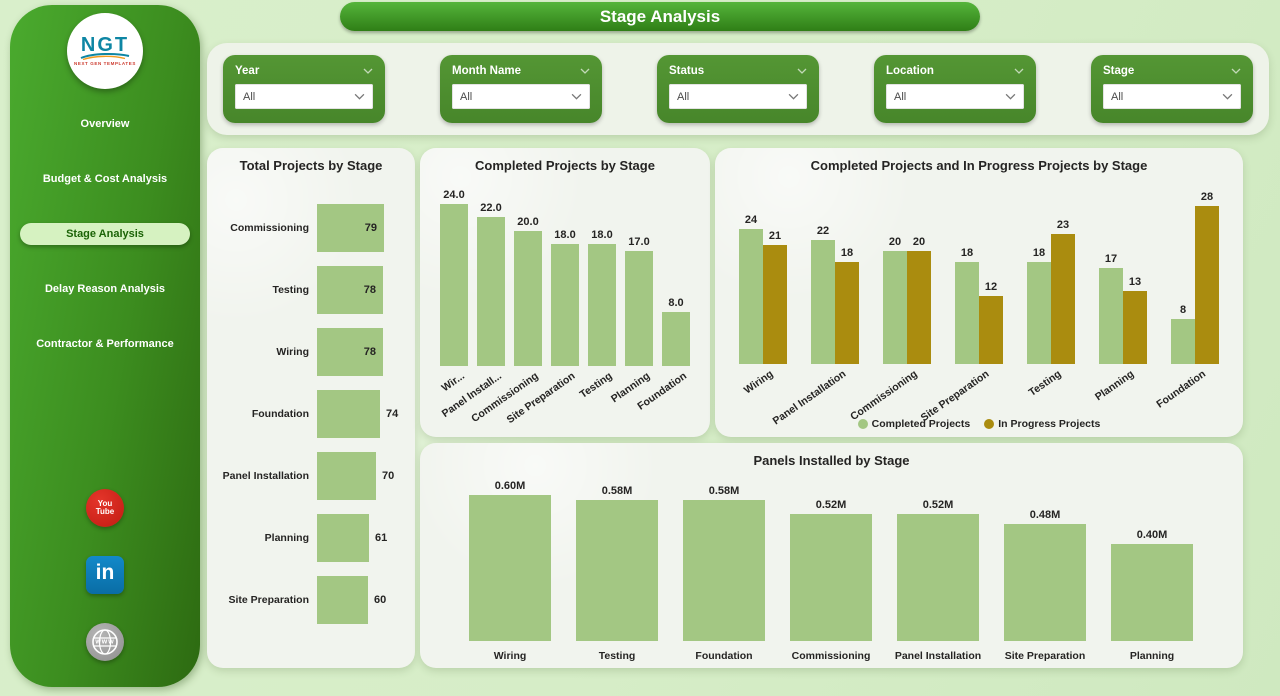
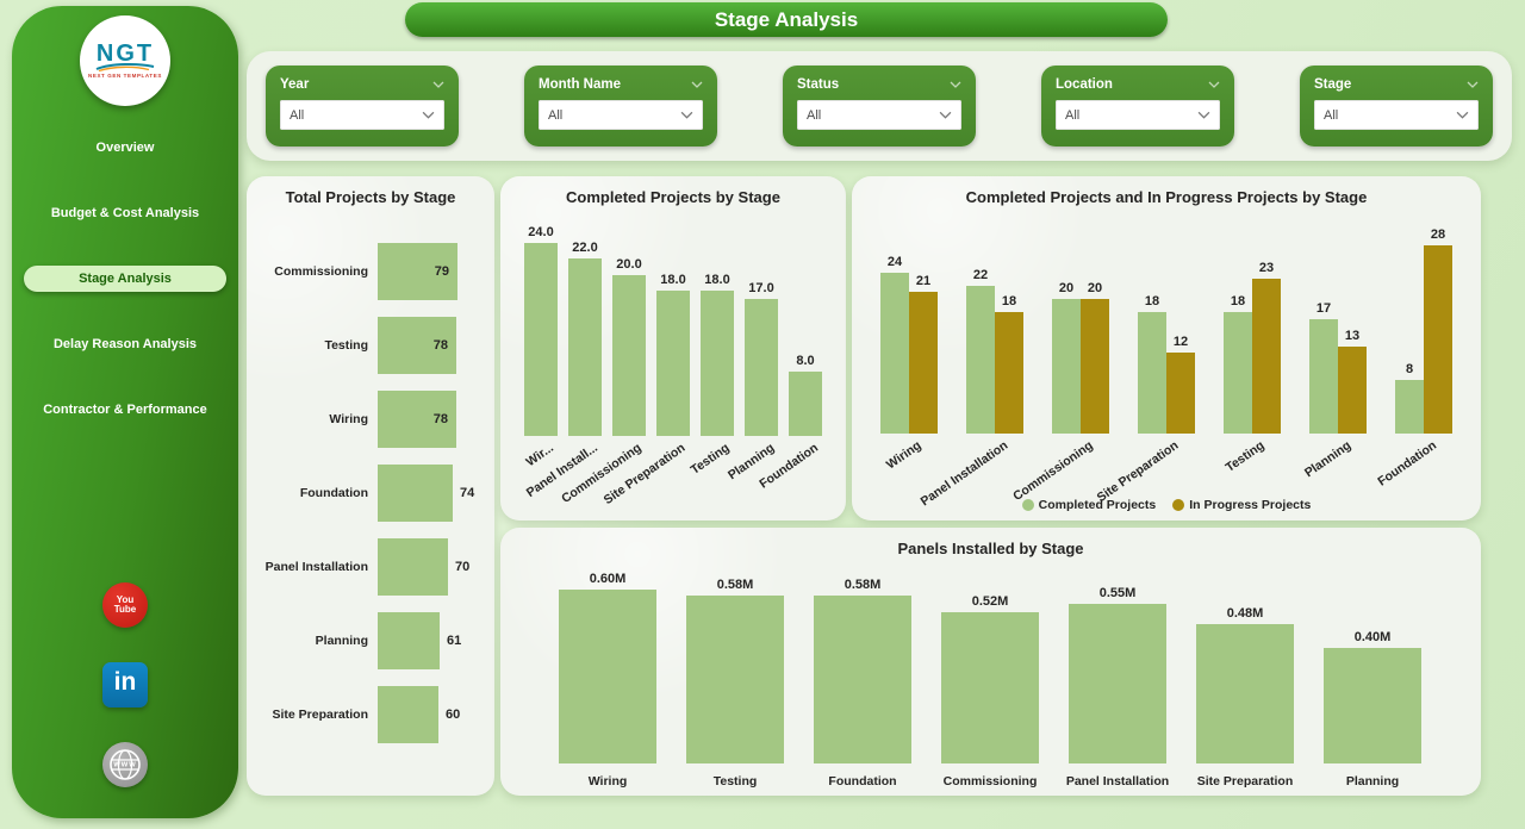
Panels Installed by Stage/Panel Installation: 0.52M -> 0.55M
